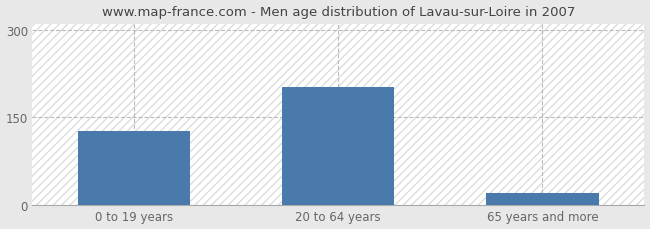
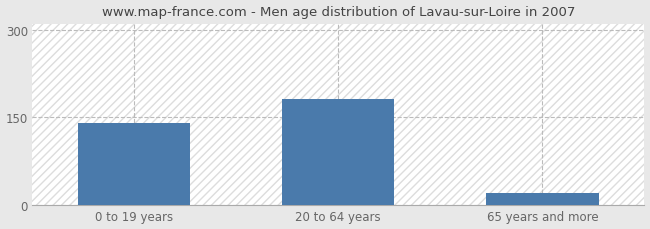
0 to 19 years: 126 -> 140
20 to 64 years: 202 -> 181
